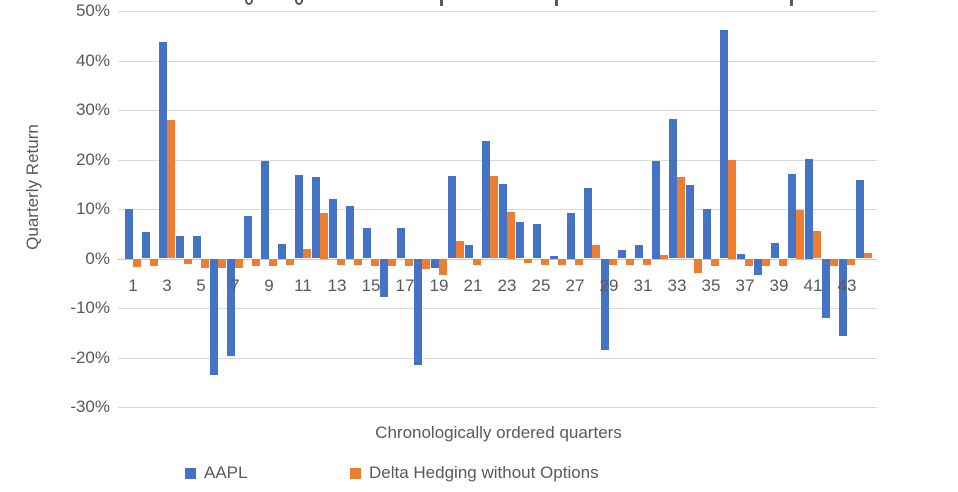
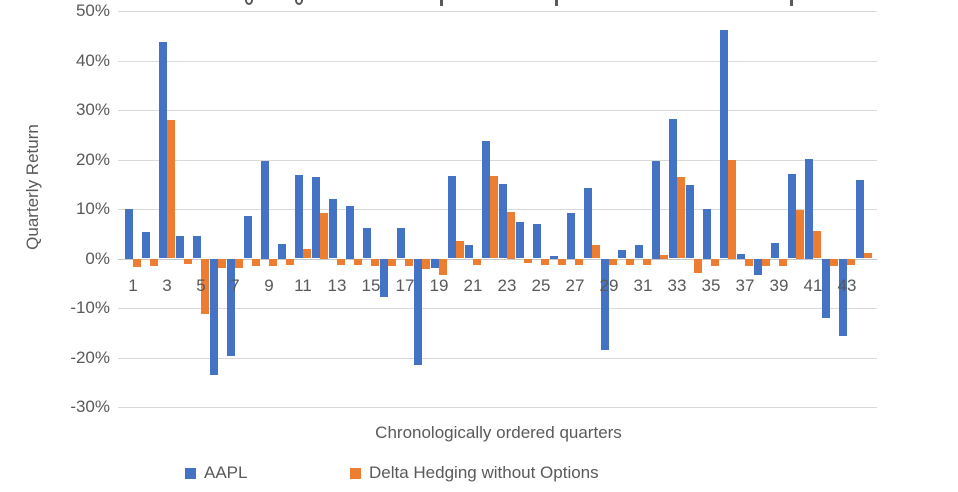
Delta Hedging without Options/5: -2% -> -11%
